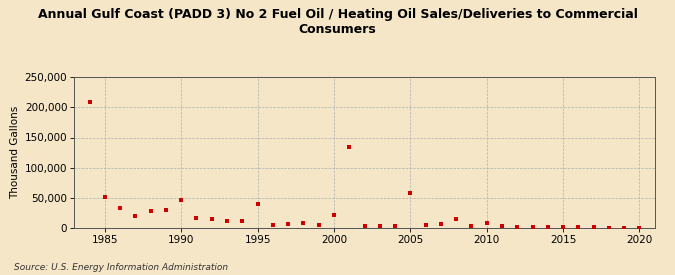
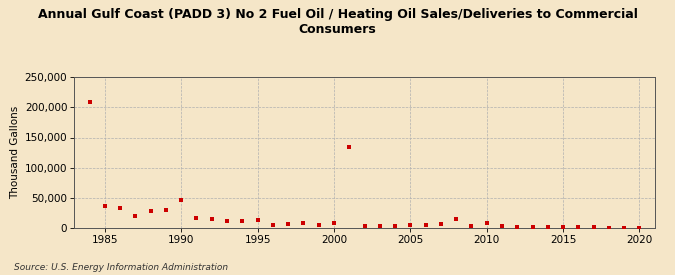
1985: 52,000 -> 36,000
1995: 40,000 -> 13,000
2000: 22,000 -> 9,000
2005: 58,000 -> 5,000
